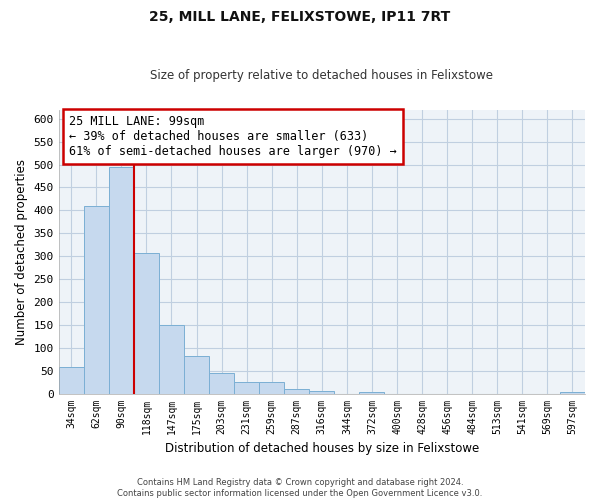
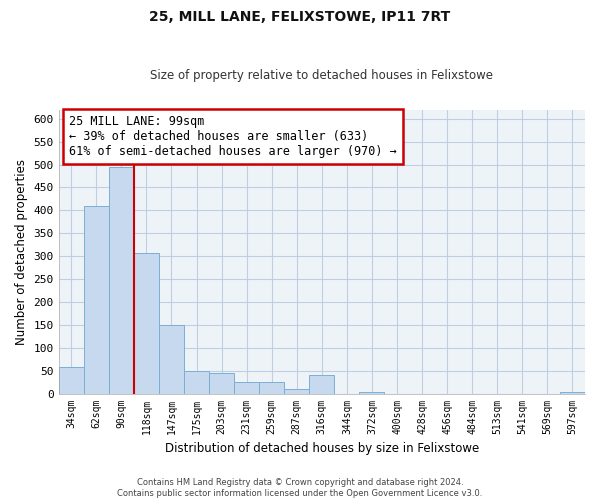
175sqm: 82 -> 50
316sqm: 6 -> 40
